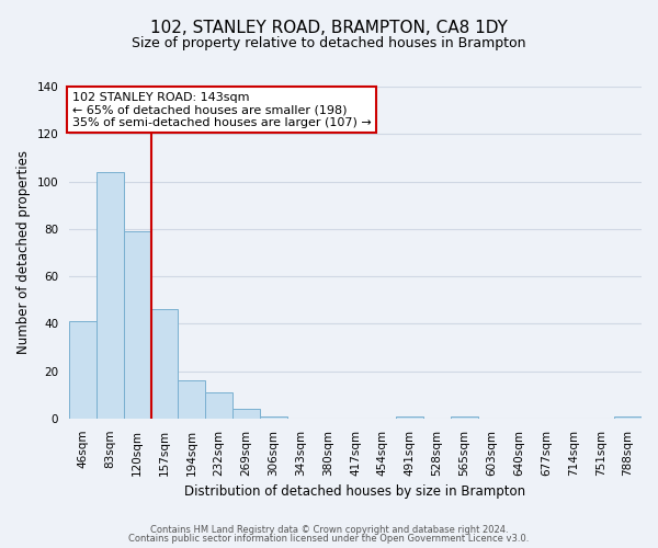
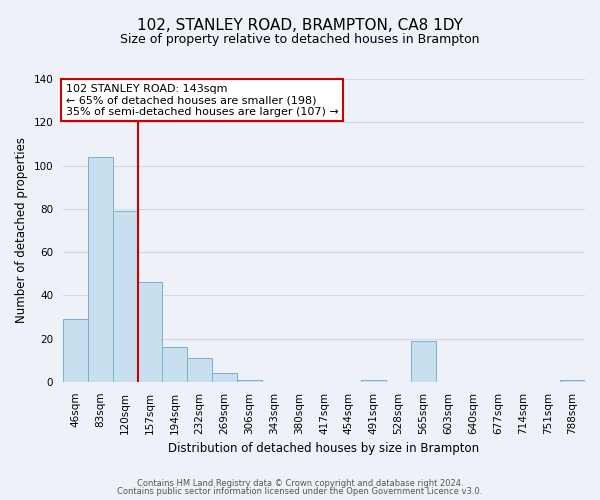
46sqm: 41 -> 29
565sqm: 1 -> 19
